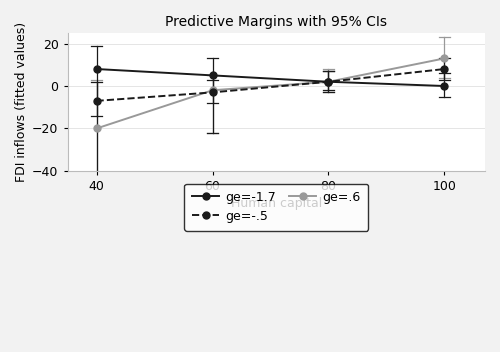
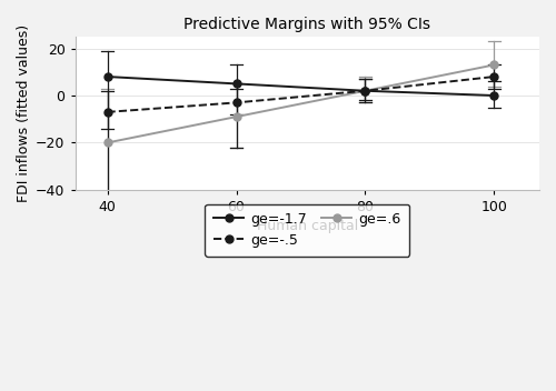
ge=.6/60: -2 -> -9
